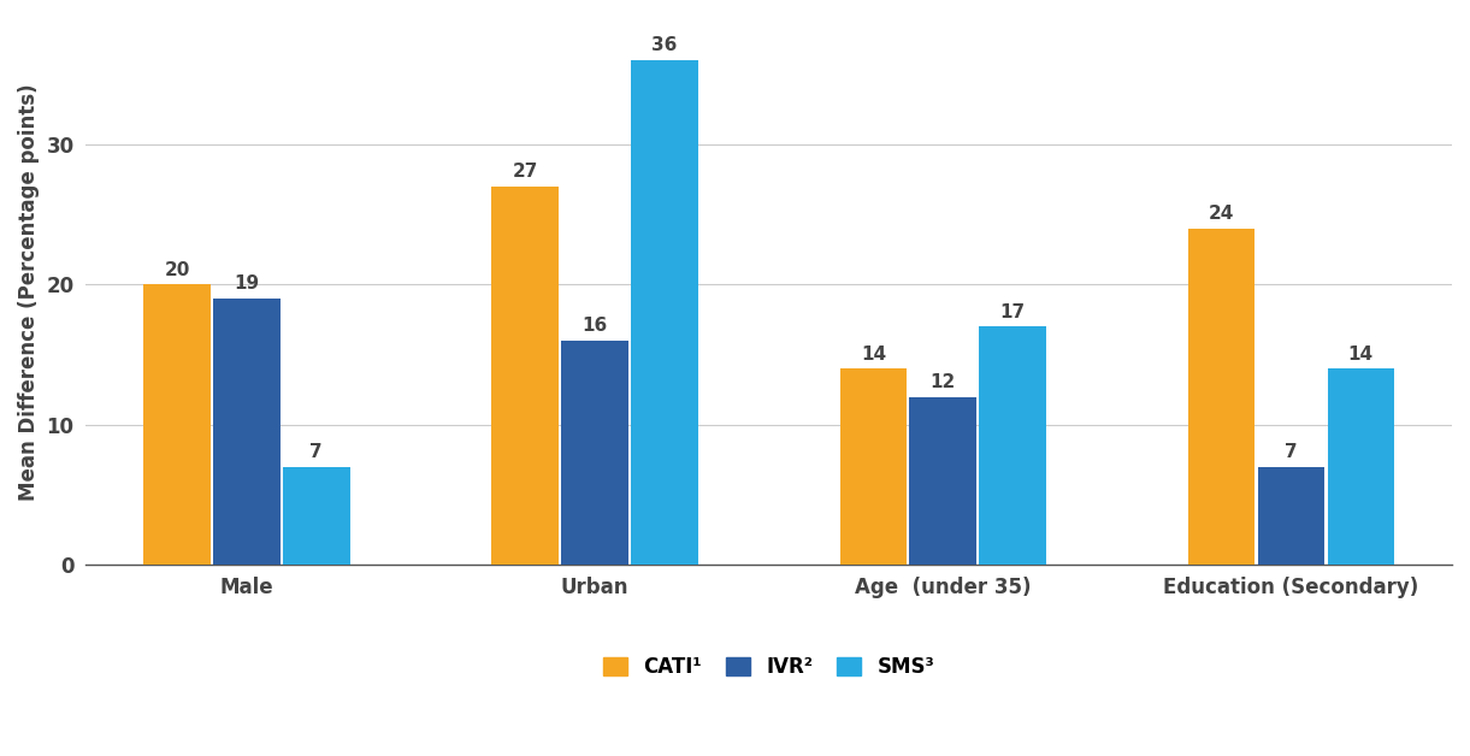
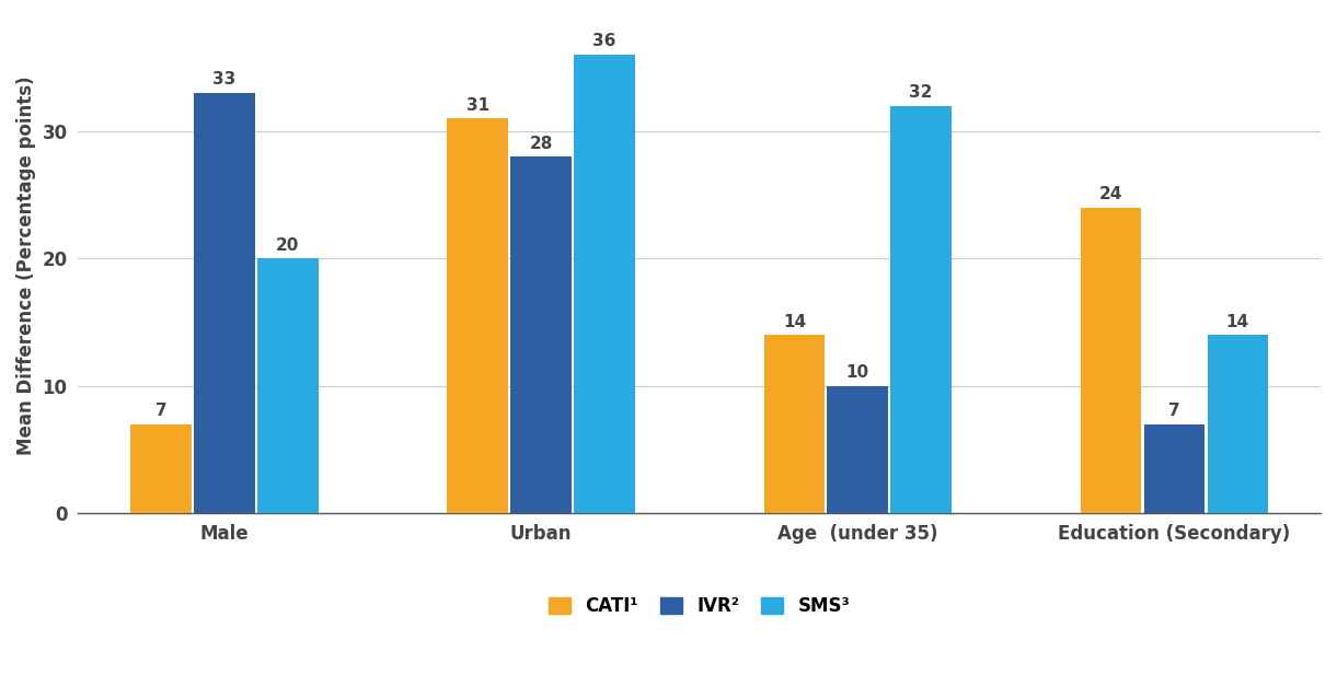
CATI¹/Male: 20 -> 7
IVR²/Male: 19 -> 33
SMS³/Male: 7 -> 20
CATI¹/Urban: 27 -> 31
IVR²/Urban: 16 -> 28
IVR²/Age (under 35): 12 -> 10
SMS³/Age (under 35): 17 -> 32
